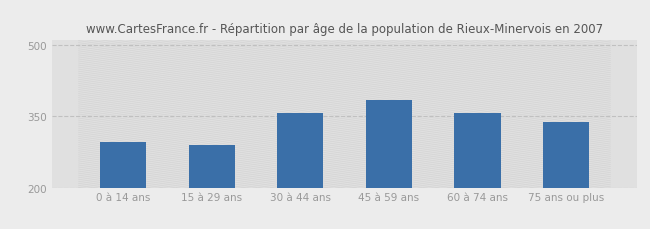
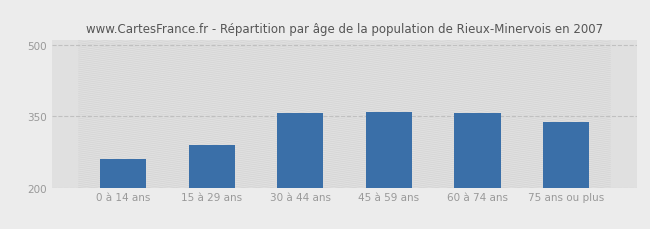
0 à 14 ans: 297 -> 260
45 à 59 ans: 385 -> 360
